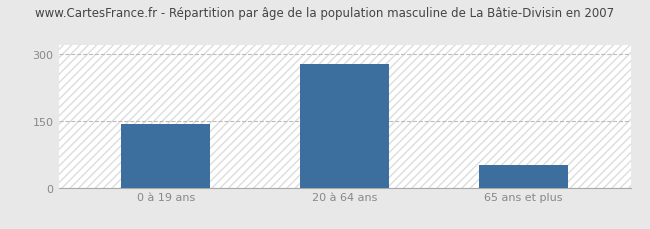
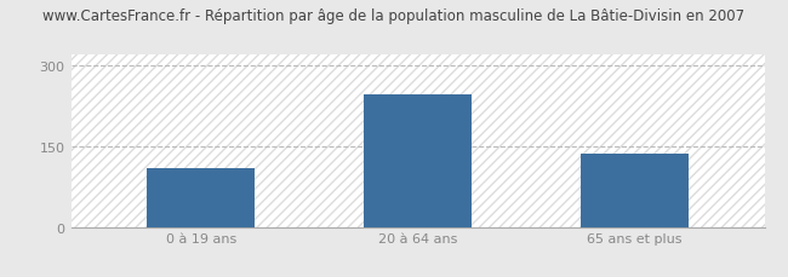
0 à 19 ans: 143 -> 110
20 à 64 ans: 277 -> 245
65 ans et plus: 50 -> 135
